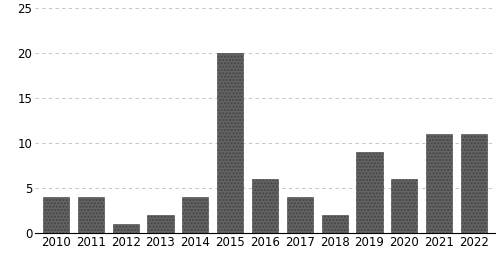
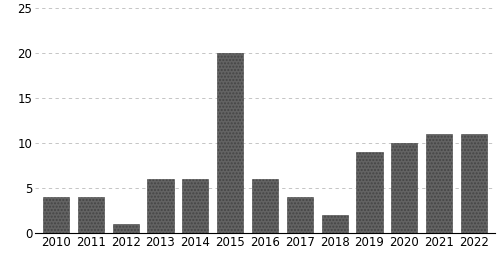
2013: 2 -> 6
2014: 4 -> 6
2020: 6 -> 10
